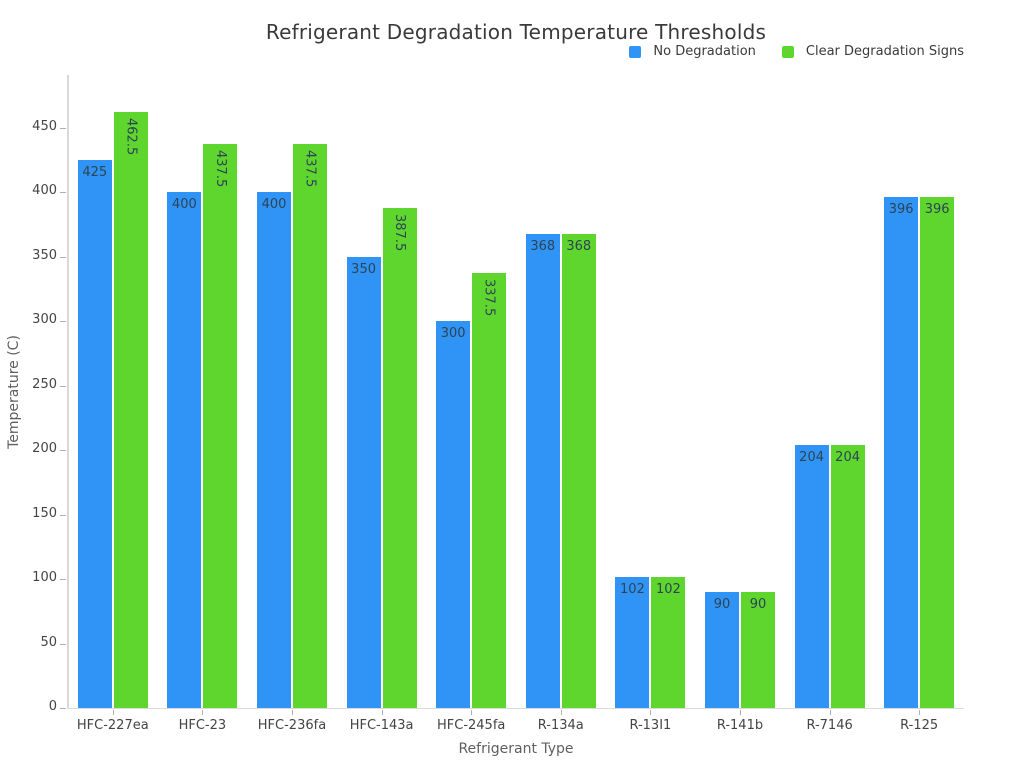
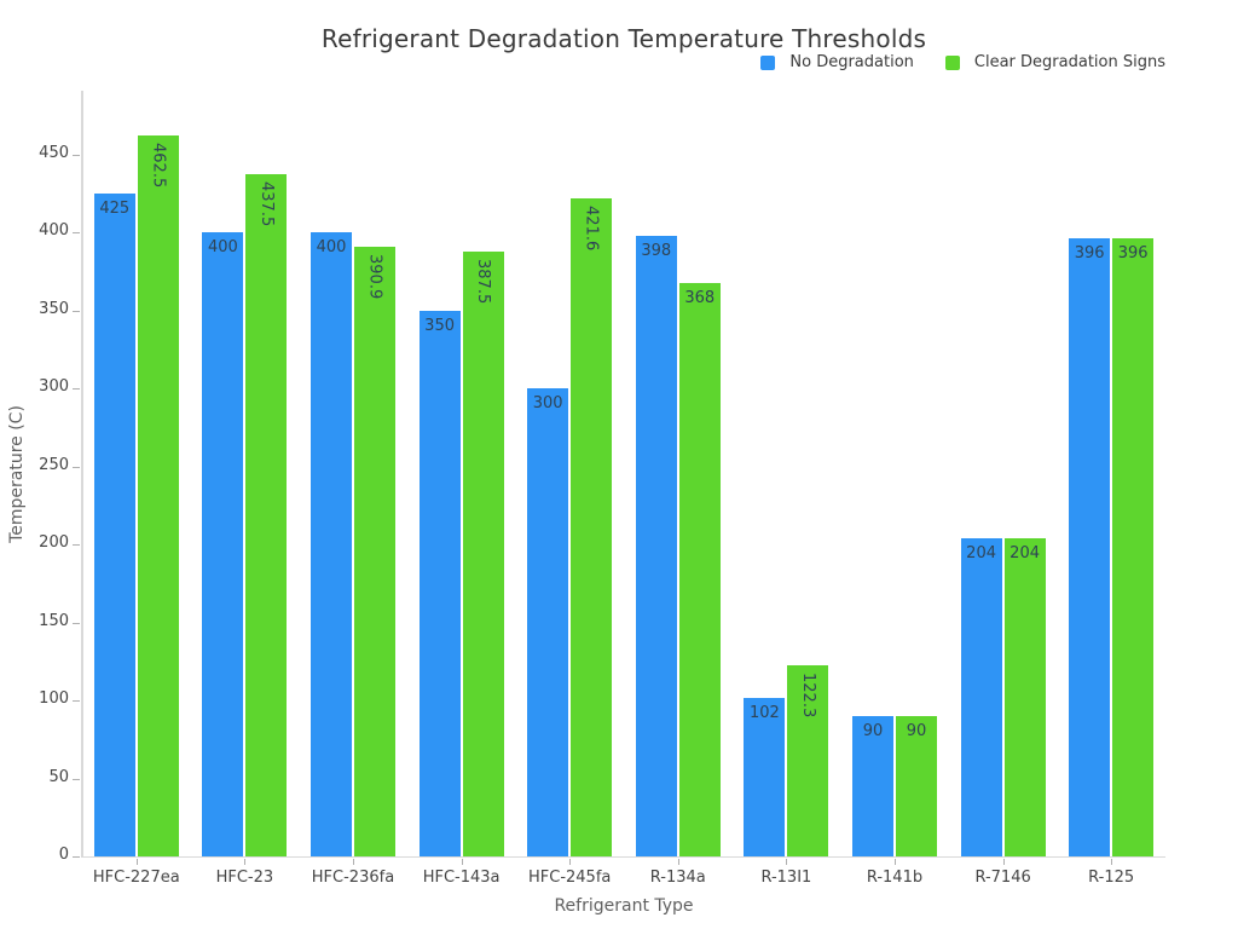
Clear Degradation Signs/HFC-236fa: 437.5 -> 390.9
Clear Degradation Signs/HFC-245fa: 337.5 -> 421.6
No Degradation/R-134a: 368 -> 398
Clear Degradation Signs/R-13I1: 102 -> 122.3
